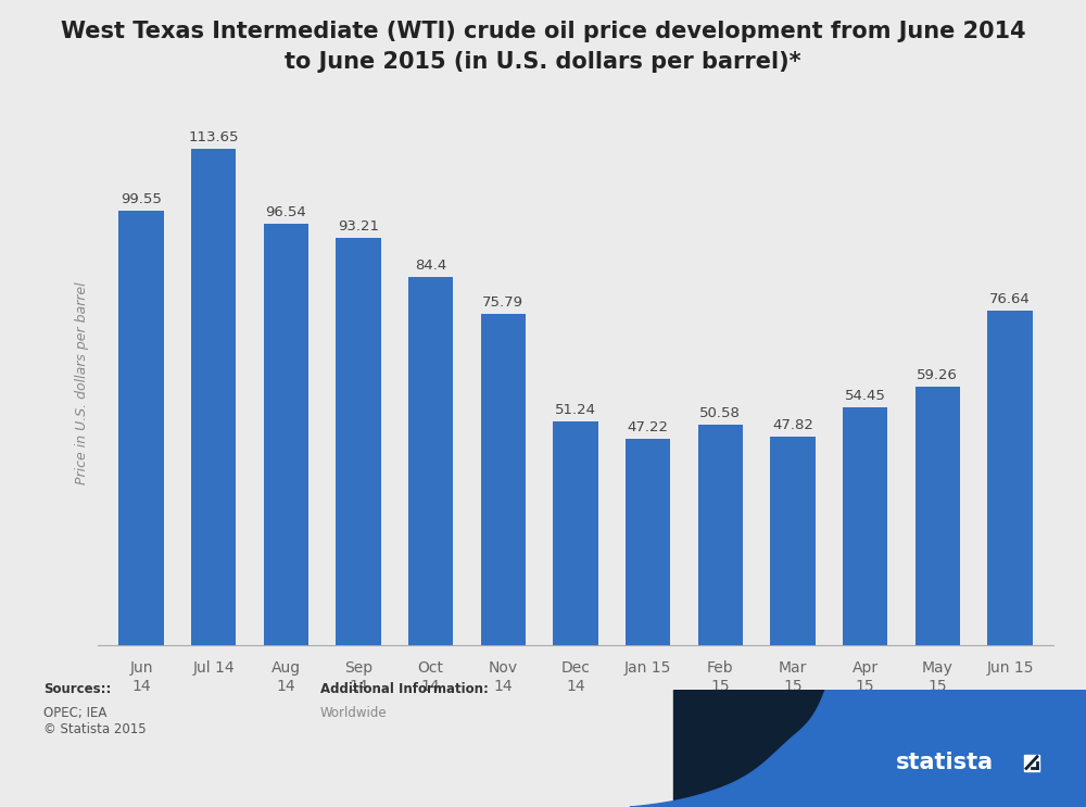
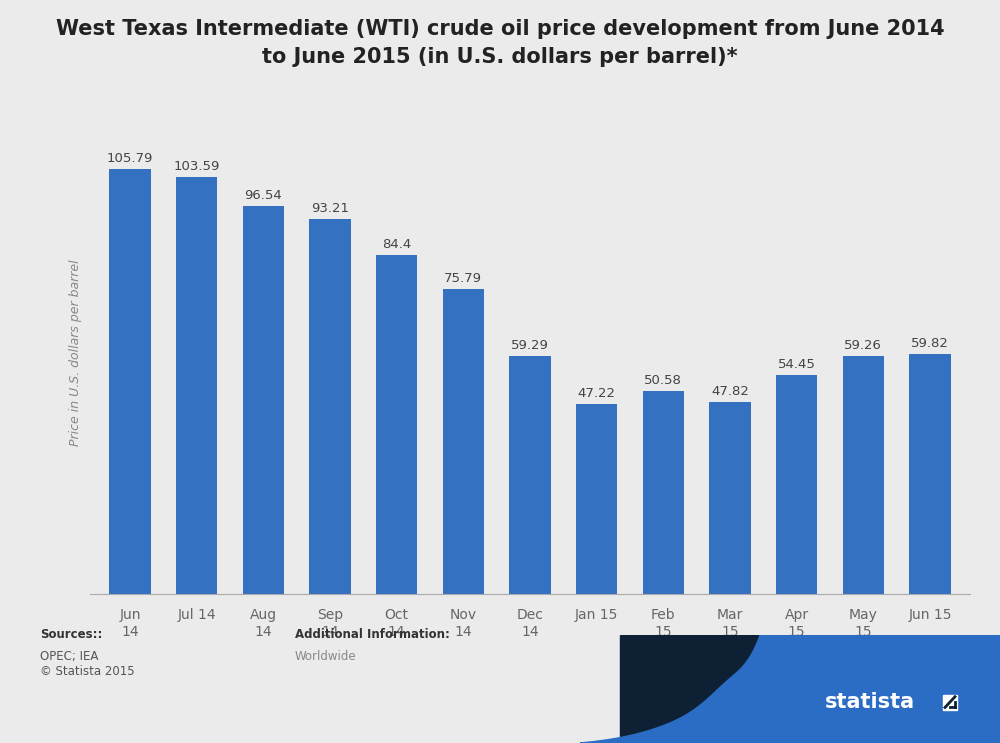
Jun 14: 99.55 -> 105.79
Jul 14: 113.65 -> 103.59
Dec 14: 51.24 -> 59.29
Jun 15: 76.64 -> 59.82
